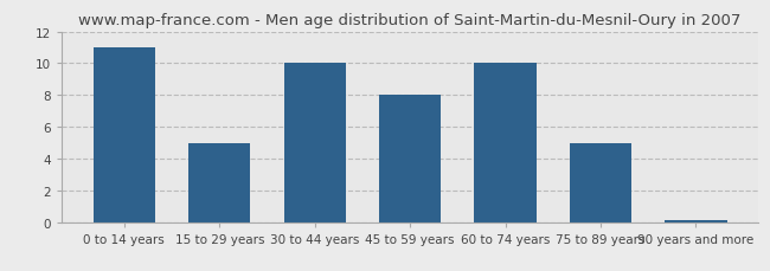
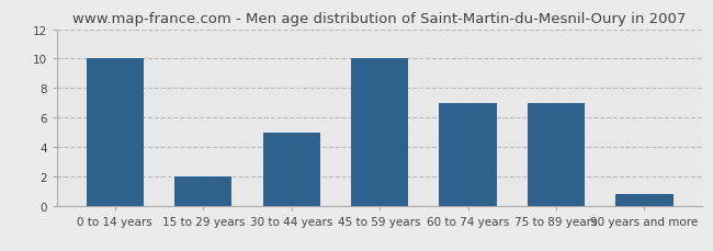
0 to 14 years: 11.0 -> 10.0
15 to 29 years: 5.0 -> 2.0
30 to 44 years: 10.0 -> 5.0
45 to 59 years: 8.0 -> 10.0
60 to 74 years: 10.0 -> 7.0
75 to 89 years: 5.0 -> 7.0
90 years and more: 0.1 -> 0.8
